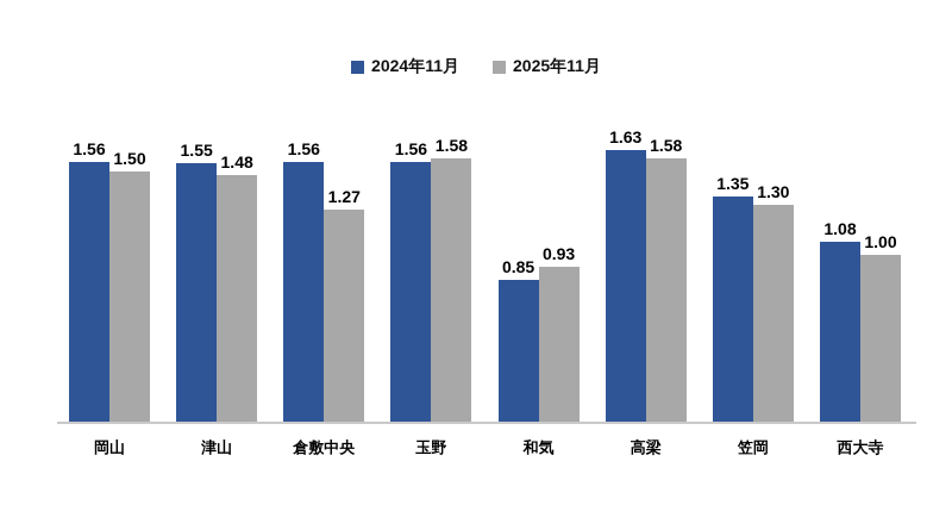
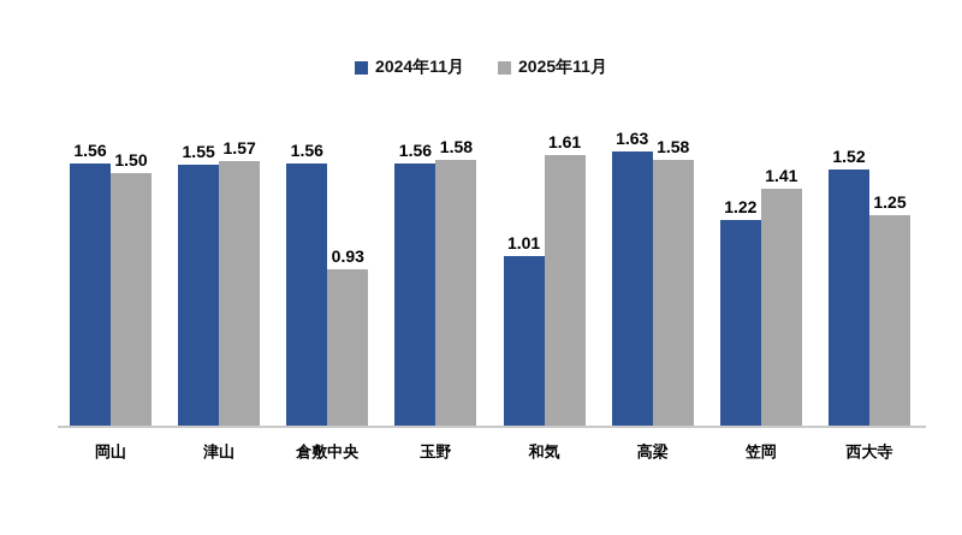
2025年11月/津山: 1.48 -> 1.57
2025年11月/倉敷中央: 1.27 -> 0.93
2024年11月/和気: 0.85 -> 1.01
2025年11月/和気: 0.93 -> 1.61
2024年11月/笠岡: 1.35 -> 1.22
2025年11月/笠岡: 1.30 -> 1.41
2024年11月/西大寺: 1.08 -> 1.52
2025年11月/西大寺: 1.00 -> 1.25
